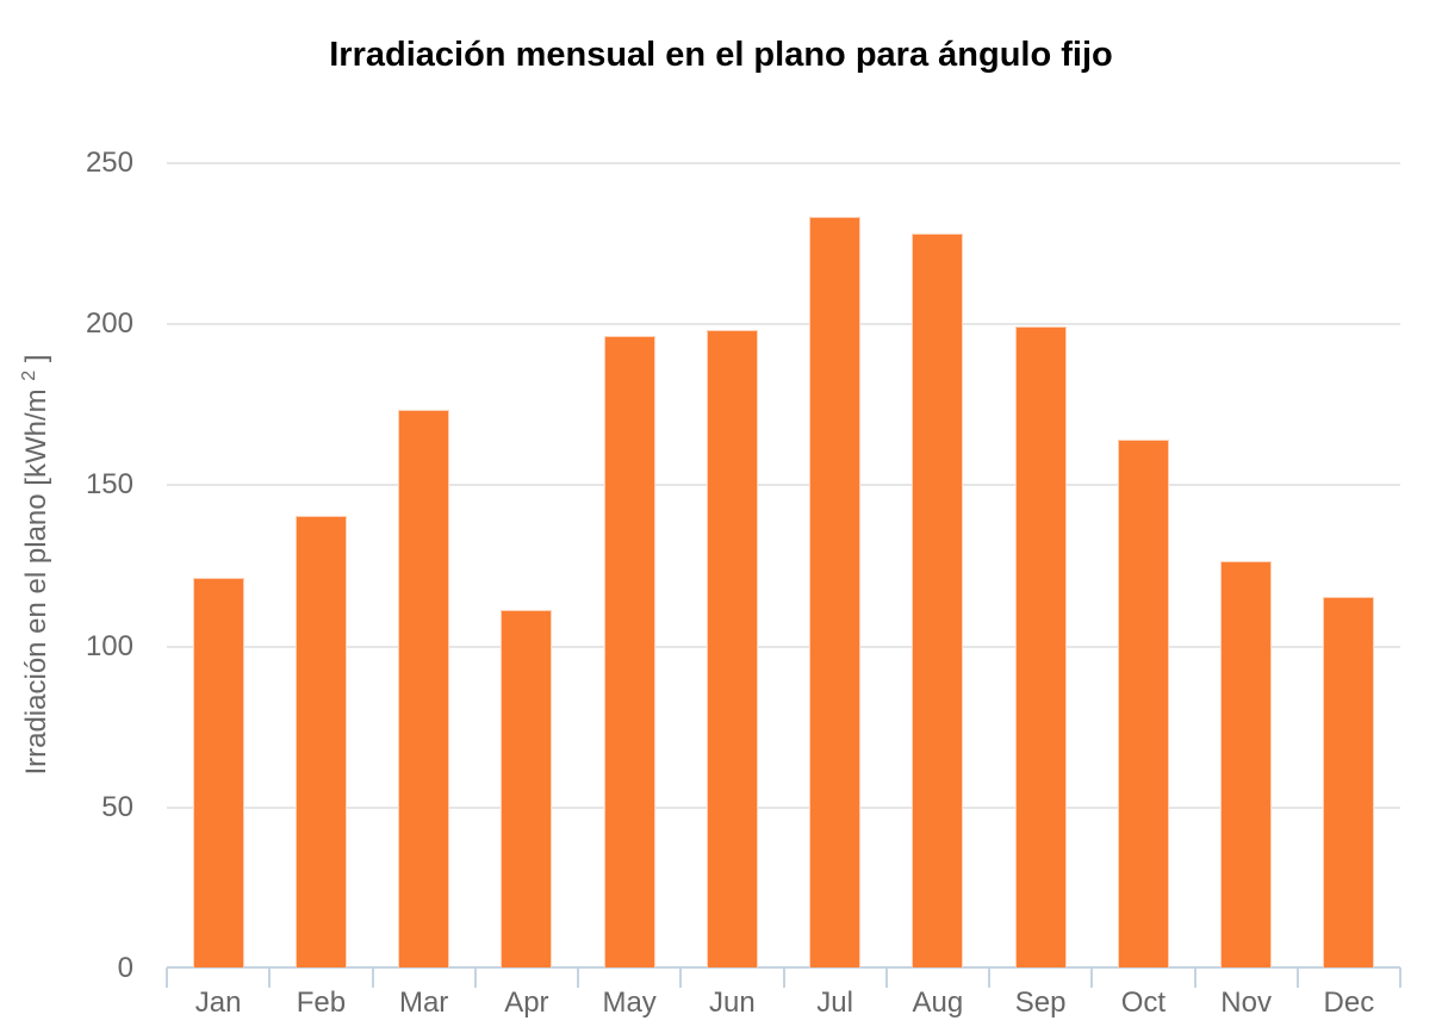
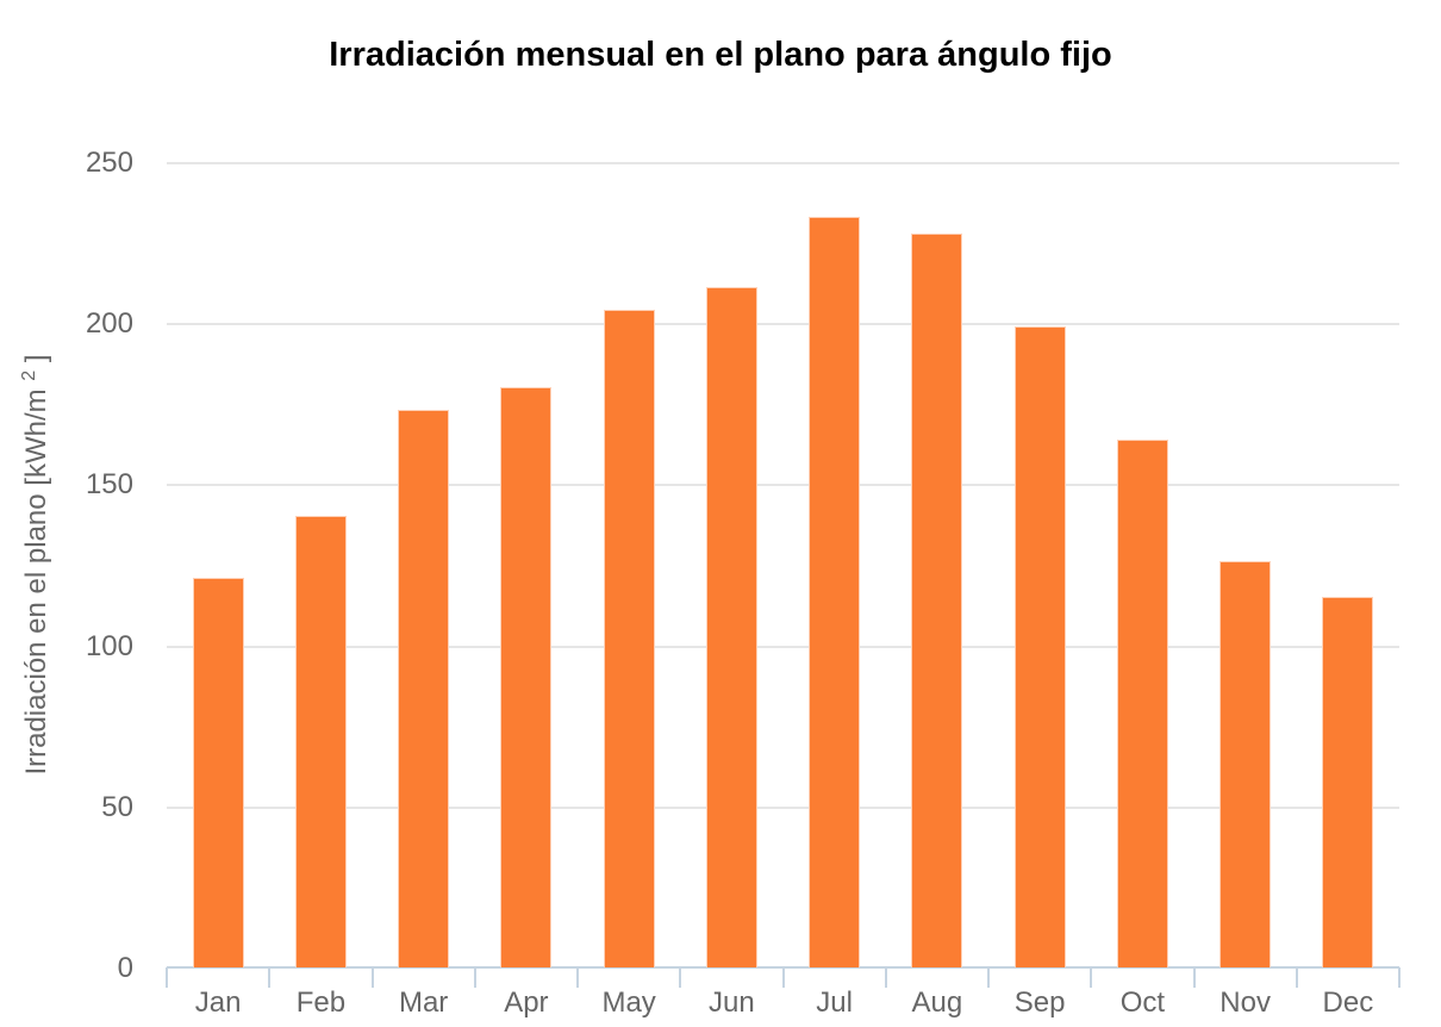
Apr: 111 -> 180
May: 196 -> 204
Jun: 198 -> 211
